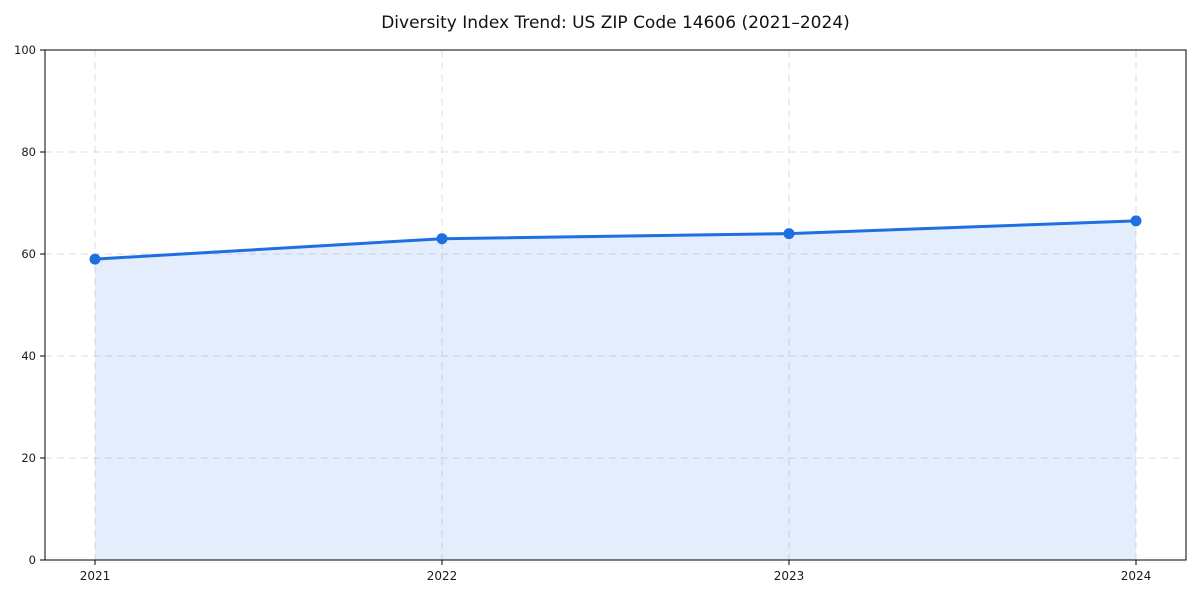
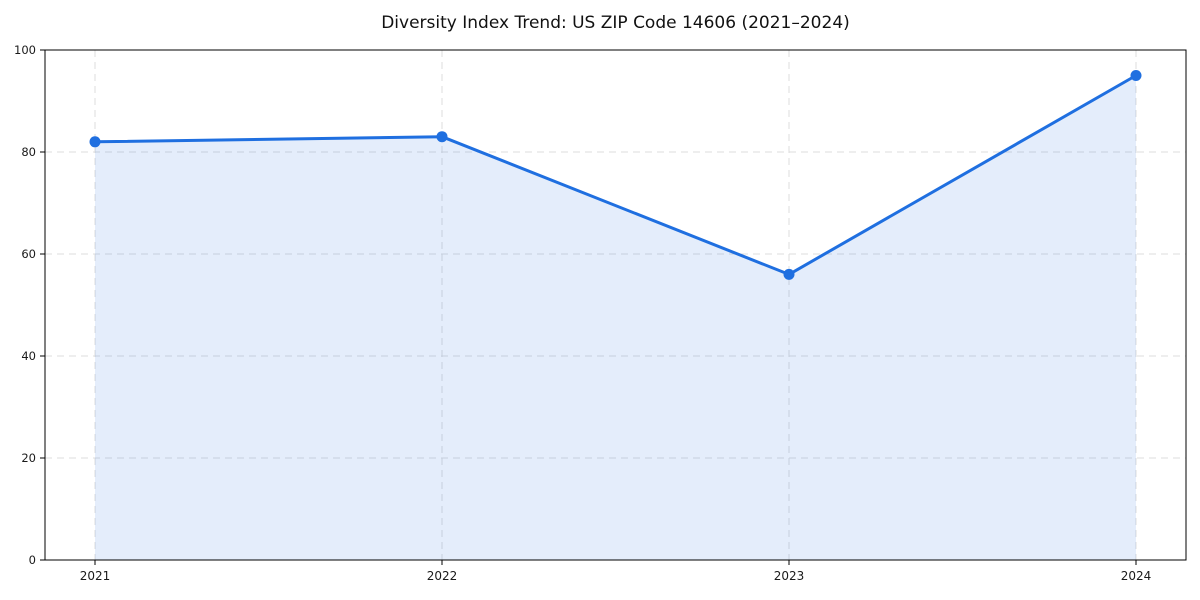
2021: 59 -> 82
2022: 63 -> 83
2023: 64 -> 56
2024: 66 -> 95
